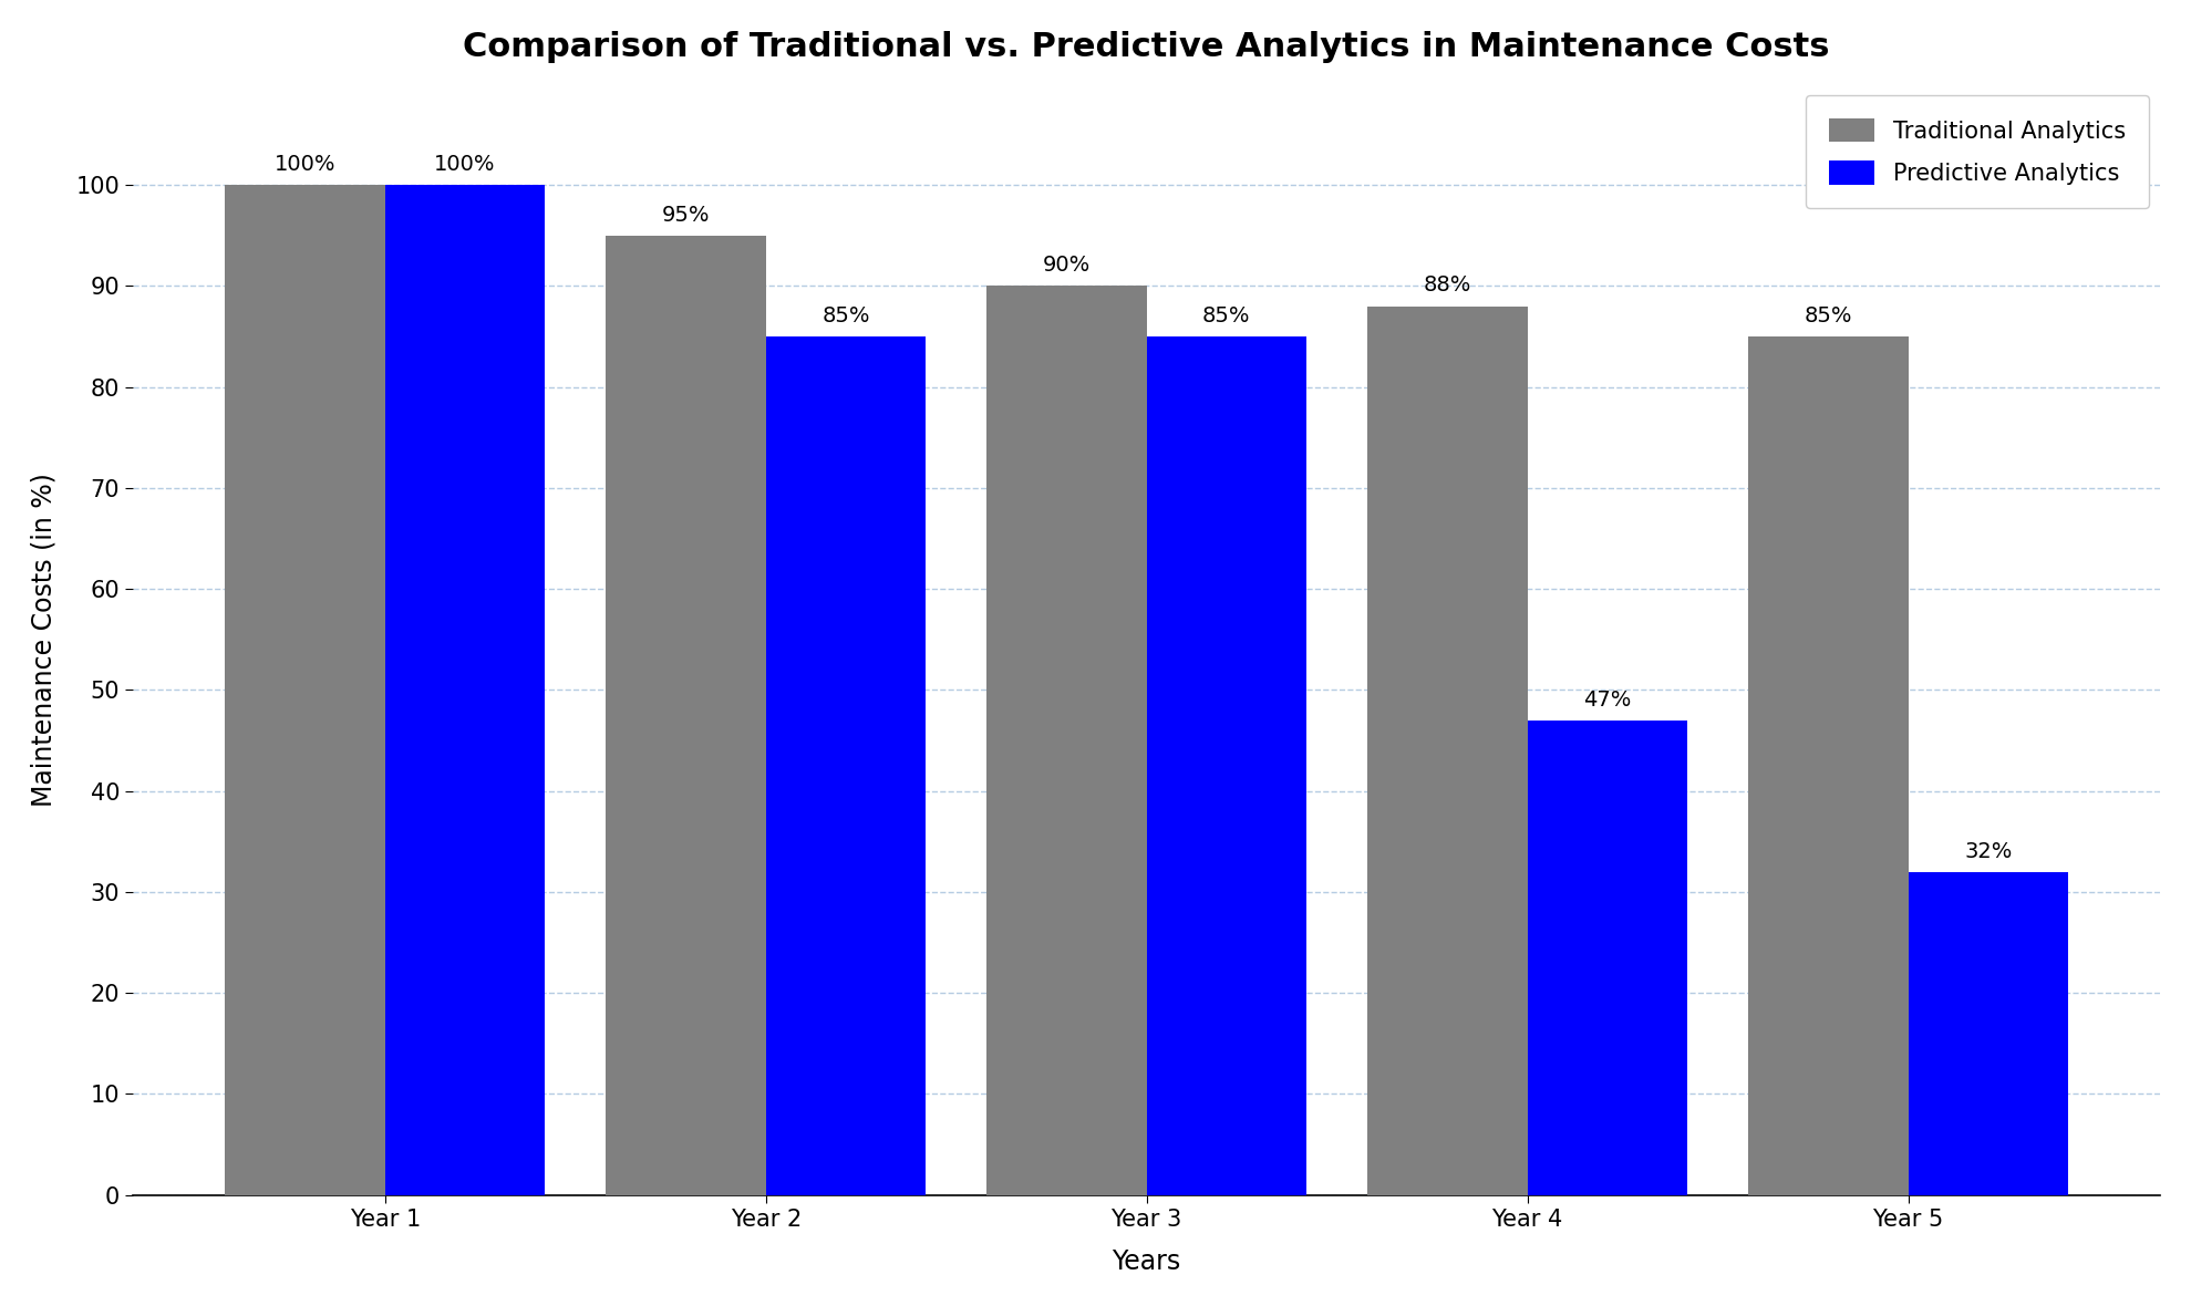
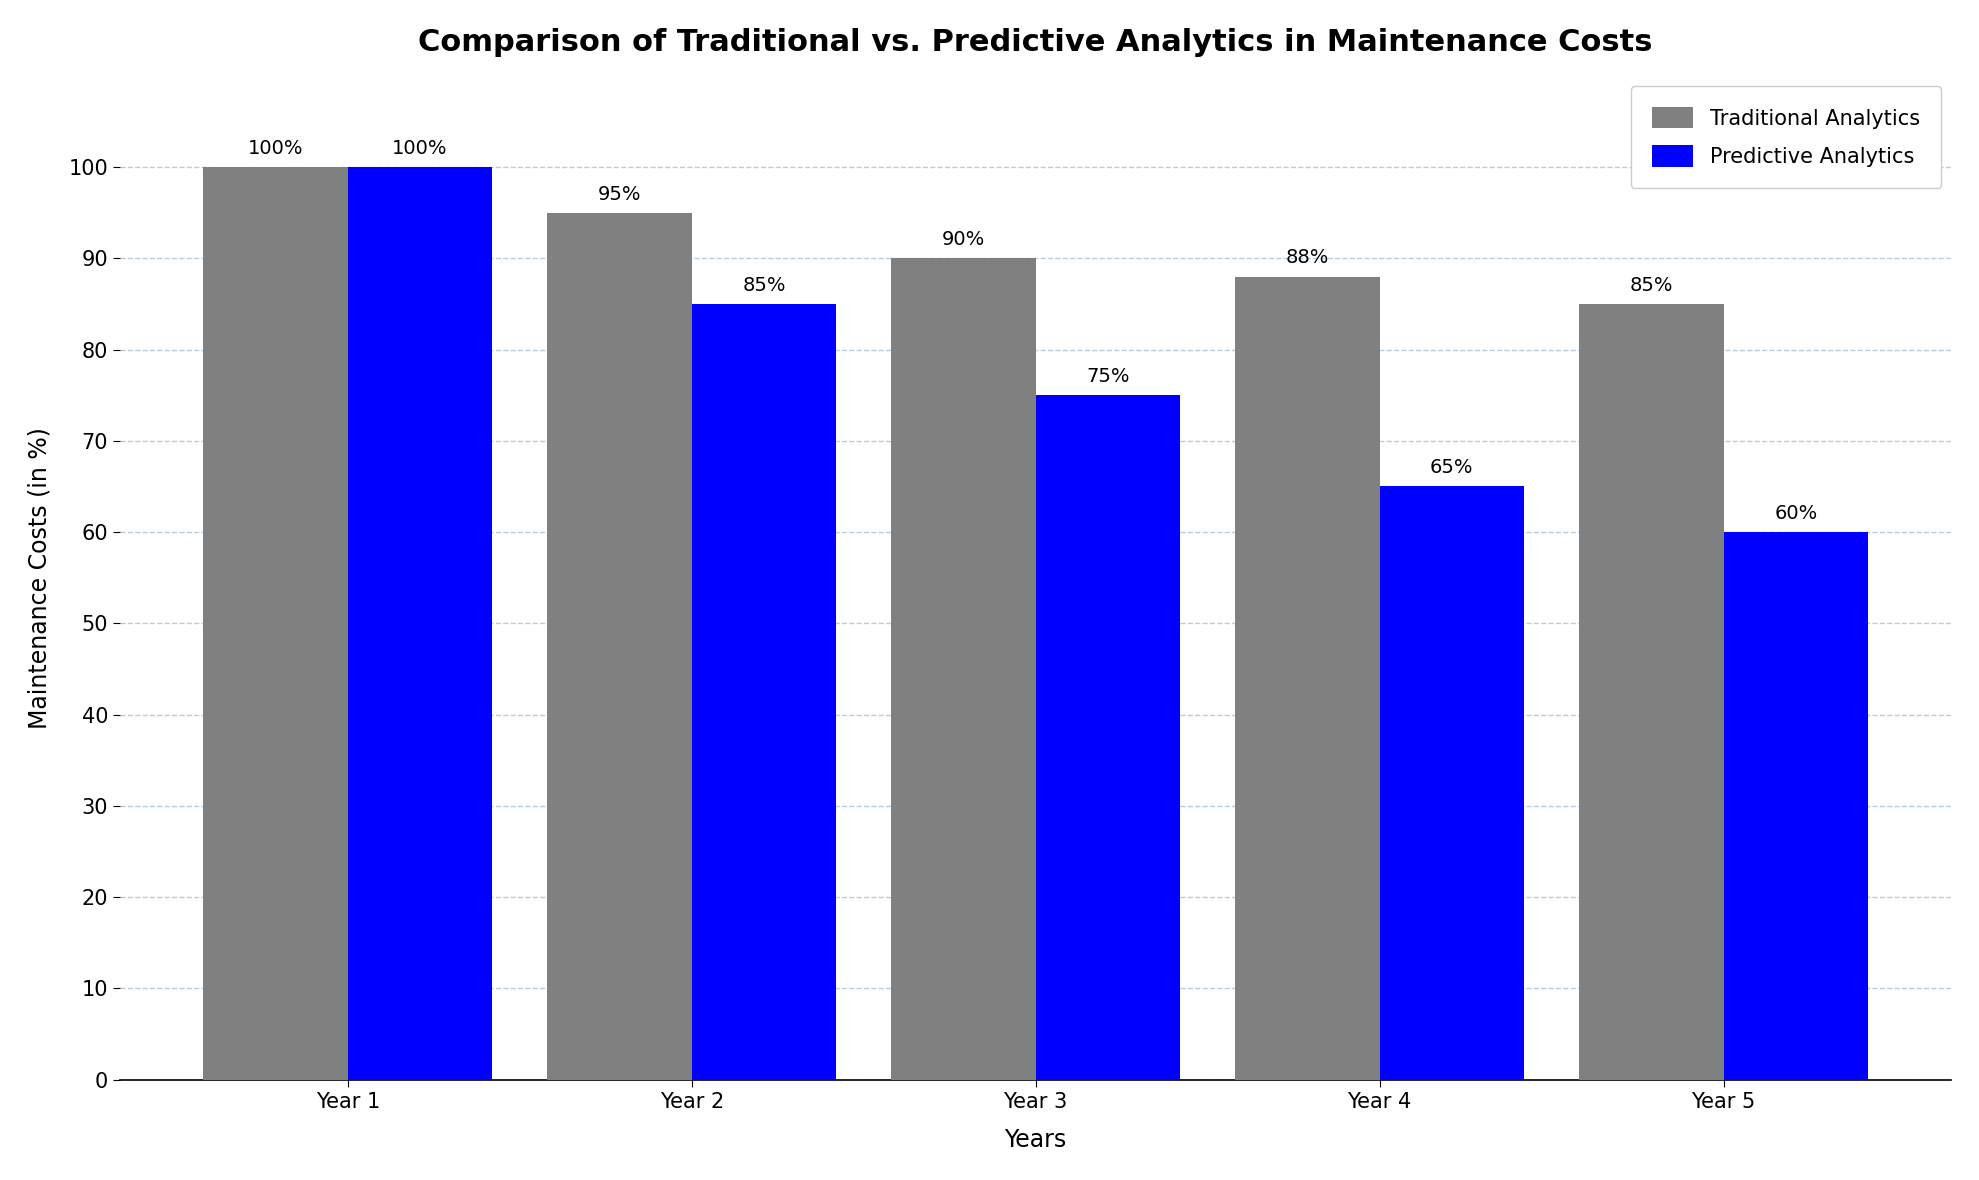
Predictive Analytics/Year 3: 85% -> 75%
Predictive Analytics/Year 4: 47% -> 65%
Predictive Analytics/Year 5: 32% -> 60%
